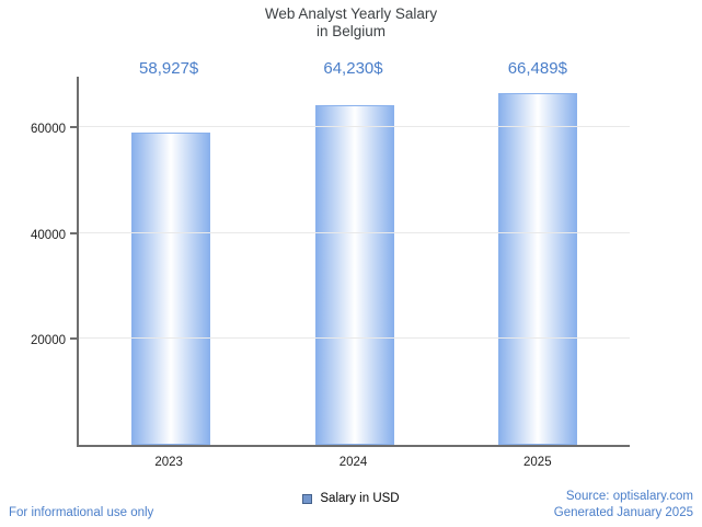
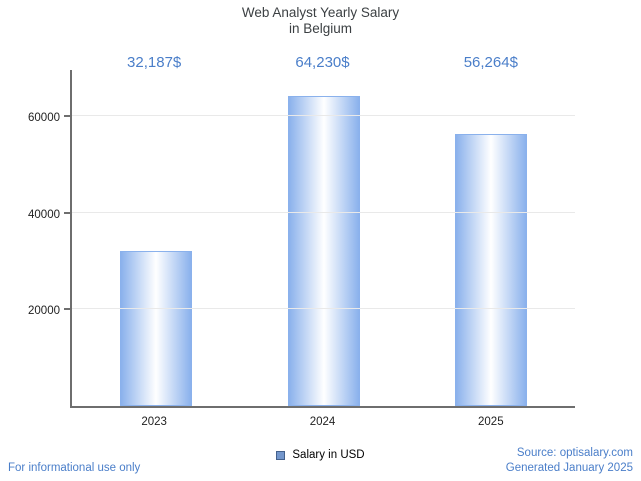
2023: 58,927 -> 32,187
2025: 66,489 -> 56,264
